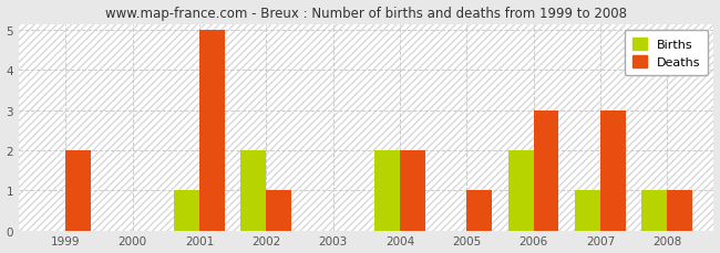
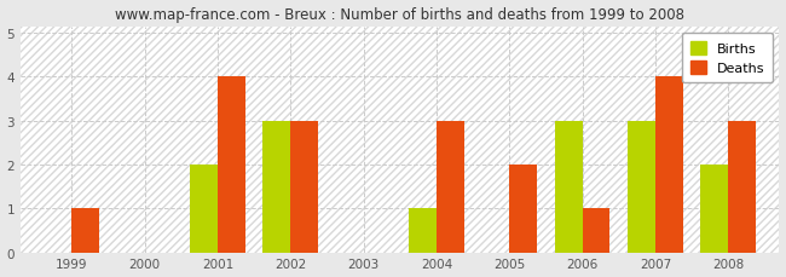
Deaths/1999: 2 -> 1
Births/2001: 1 -> 2
Deaths/2001: 5 -> 4
Births/2002: 2 -> 3
Deaths/2002: 1 -> 3
Births/2004: 2 -> 1
Deaths/2004: 2 -> 3
Deaths/2005: 1 -> 2
Births/2006: 2 -> 3
Deaths/2006: 3 -> 1
Births/2007: 1 -> 3
Deaths/2007: 3 -> 4
Births/2008: 1 -> 2
Deaths/2008: 1 -> 3
